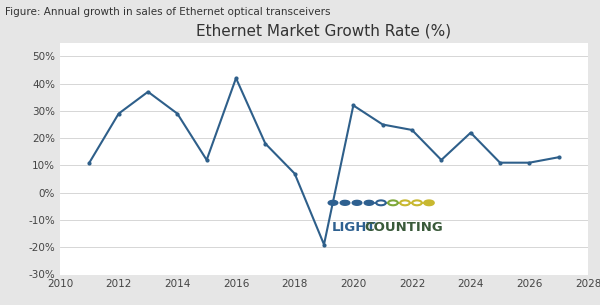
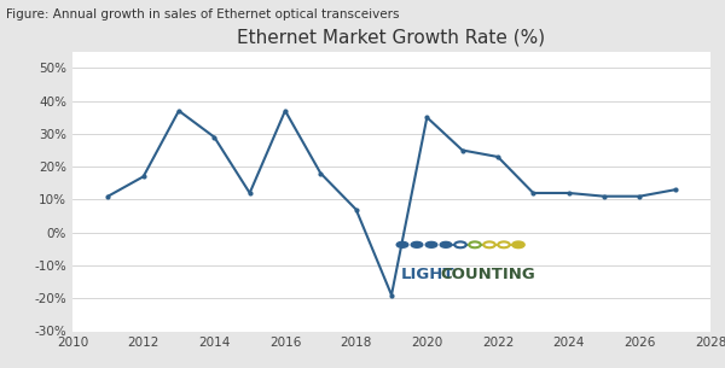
2012: 29% -> 17%
2016: 42% -> 37%
2020: 32% -> 35%
2024: 22% -> 12%
